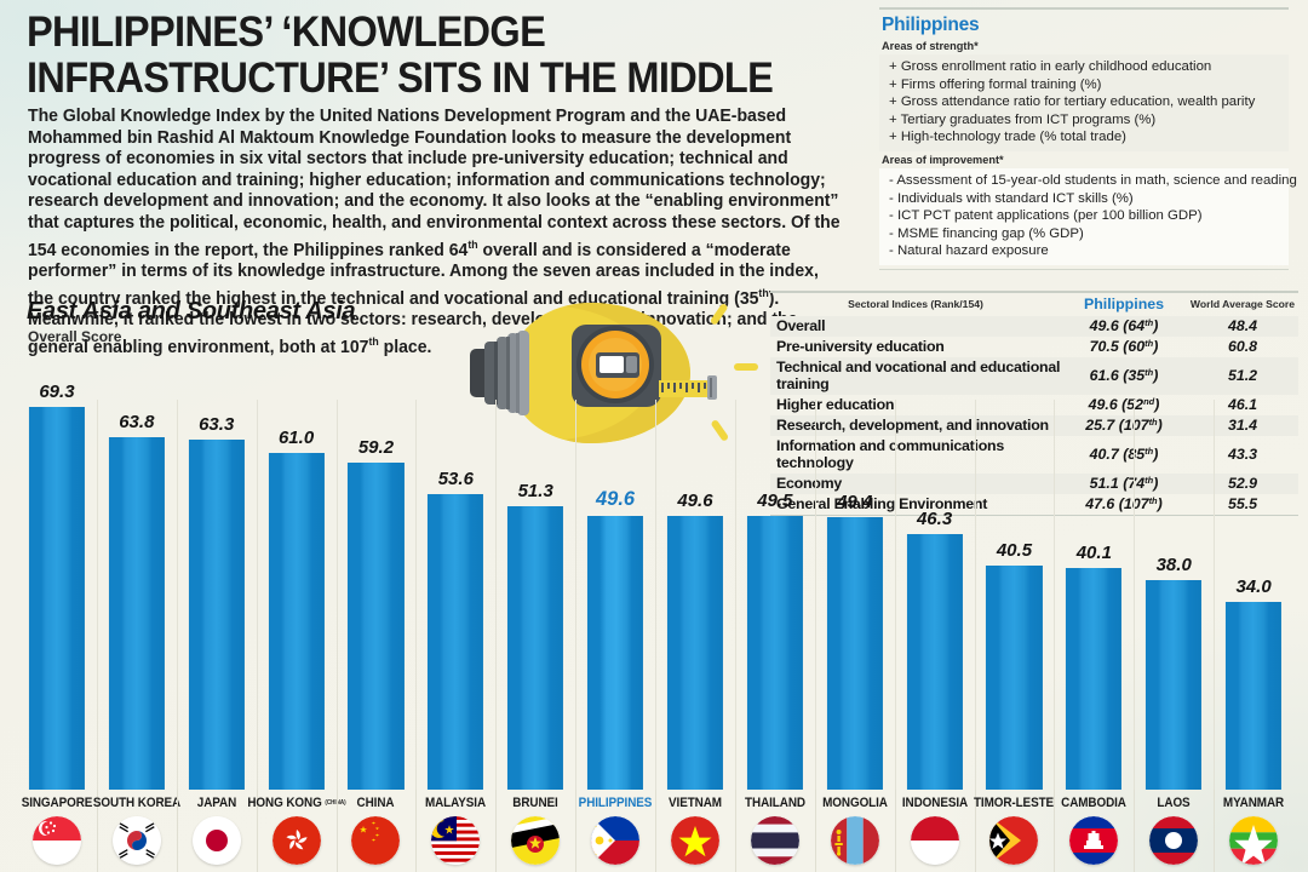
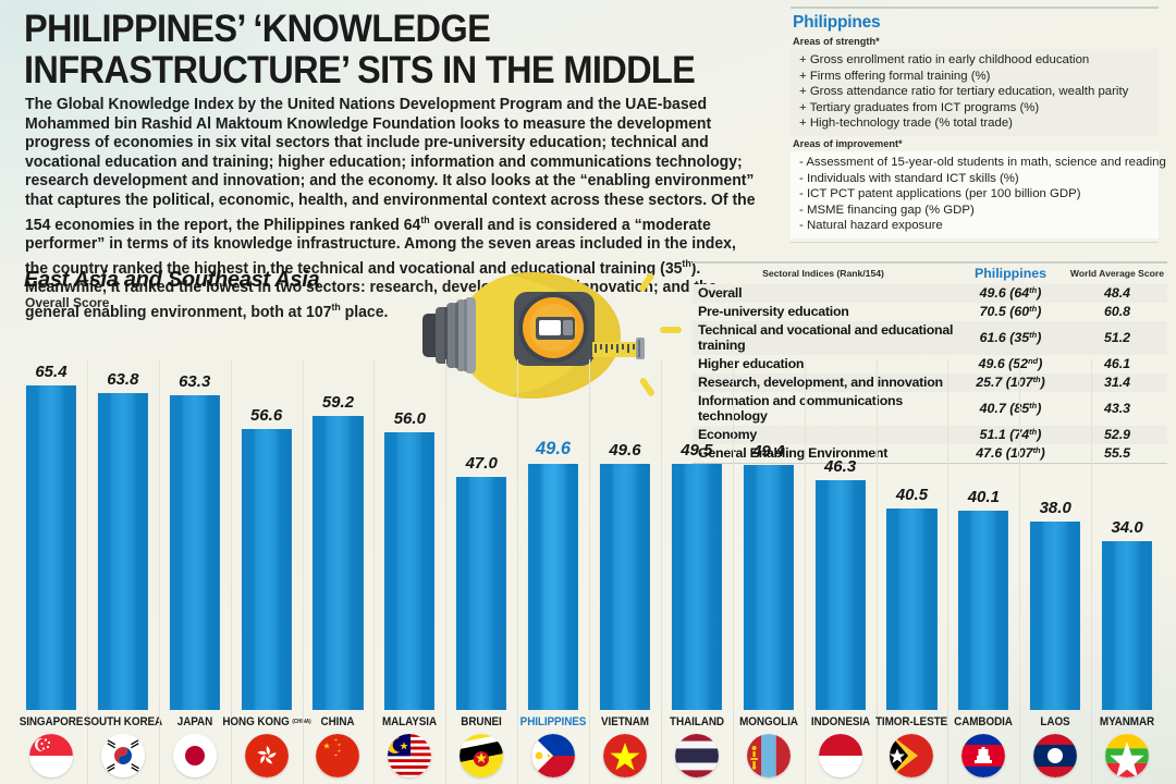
SINGAPORE: 69.3 -> 65.4
HONG KONG: 61.0 -> 56.6
MALAYSIA: 53.6 -> 56.0
BRUNEI: 51.3 -> 47.0
